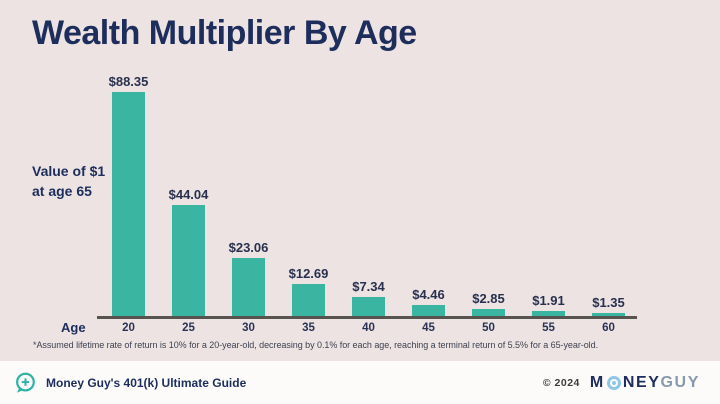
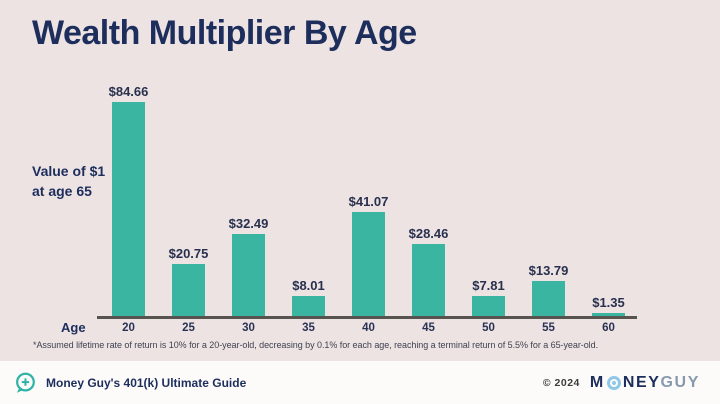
20: $88.35 -> $84.66
25: $44.04 -> $20.75
30: $23.06 -> $32.49
35: $12.69 -> $8.01
40: $7.34 -> $41.07
45: $4.46 -> $28.46
50: $2.85 -> $7.81
55: $1.91 -> $13.79
